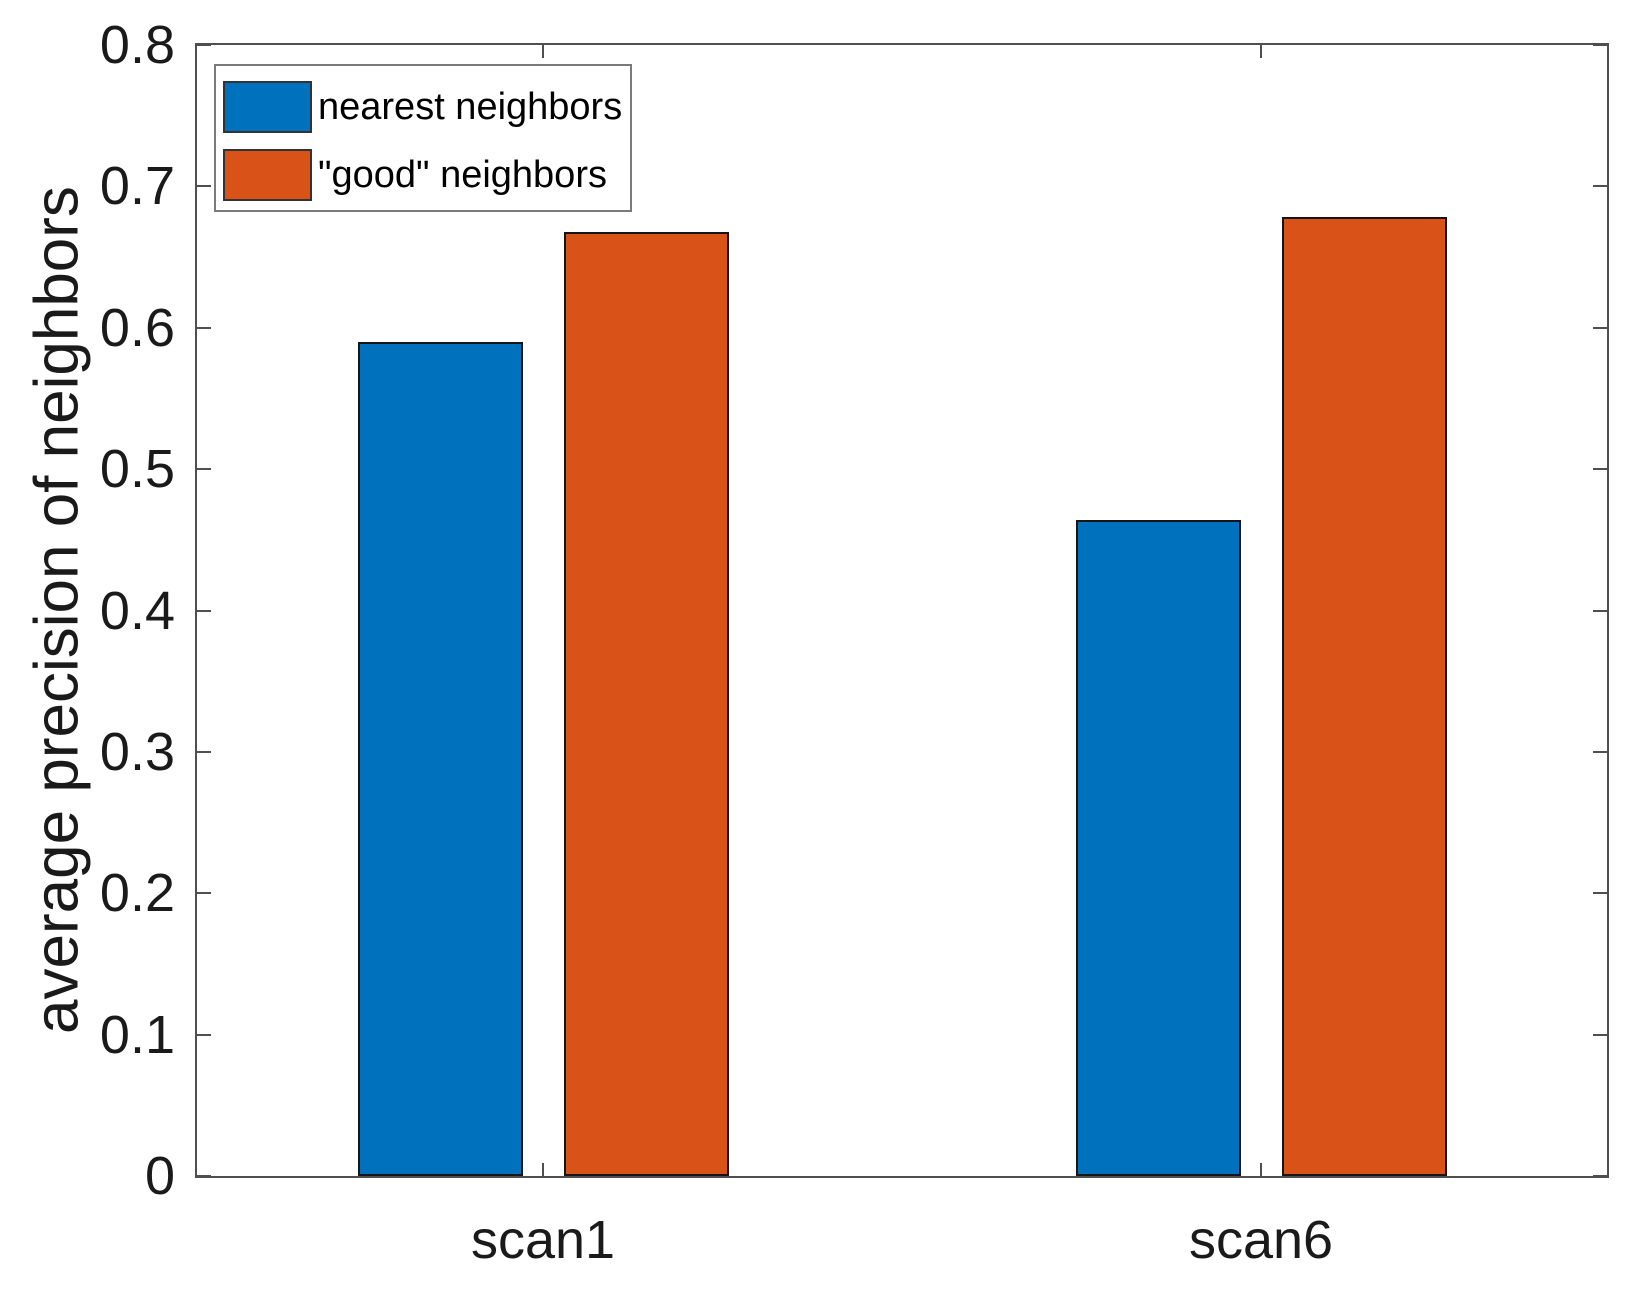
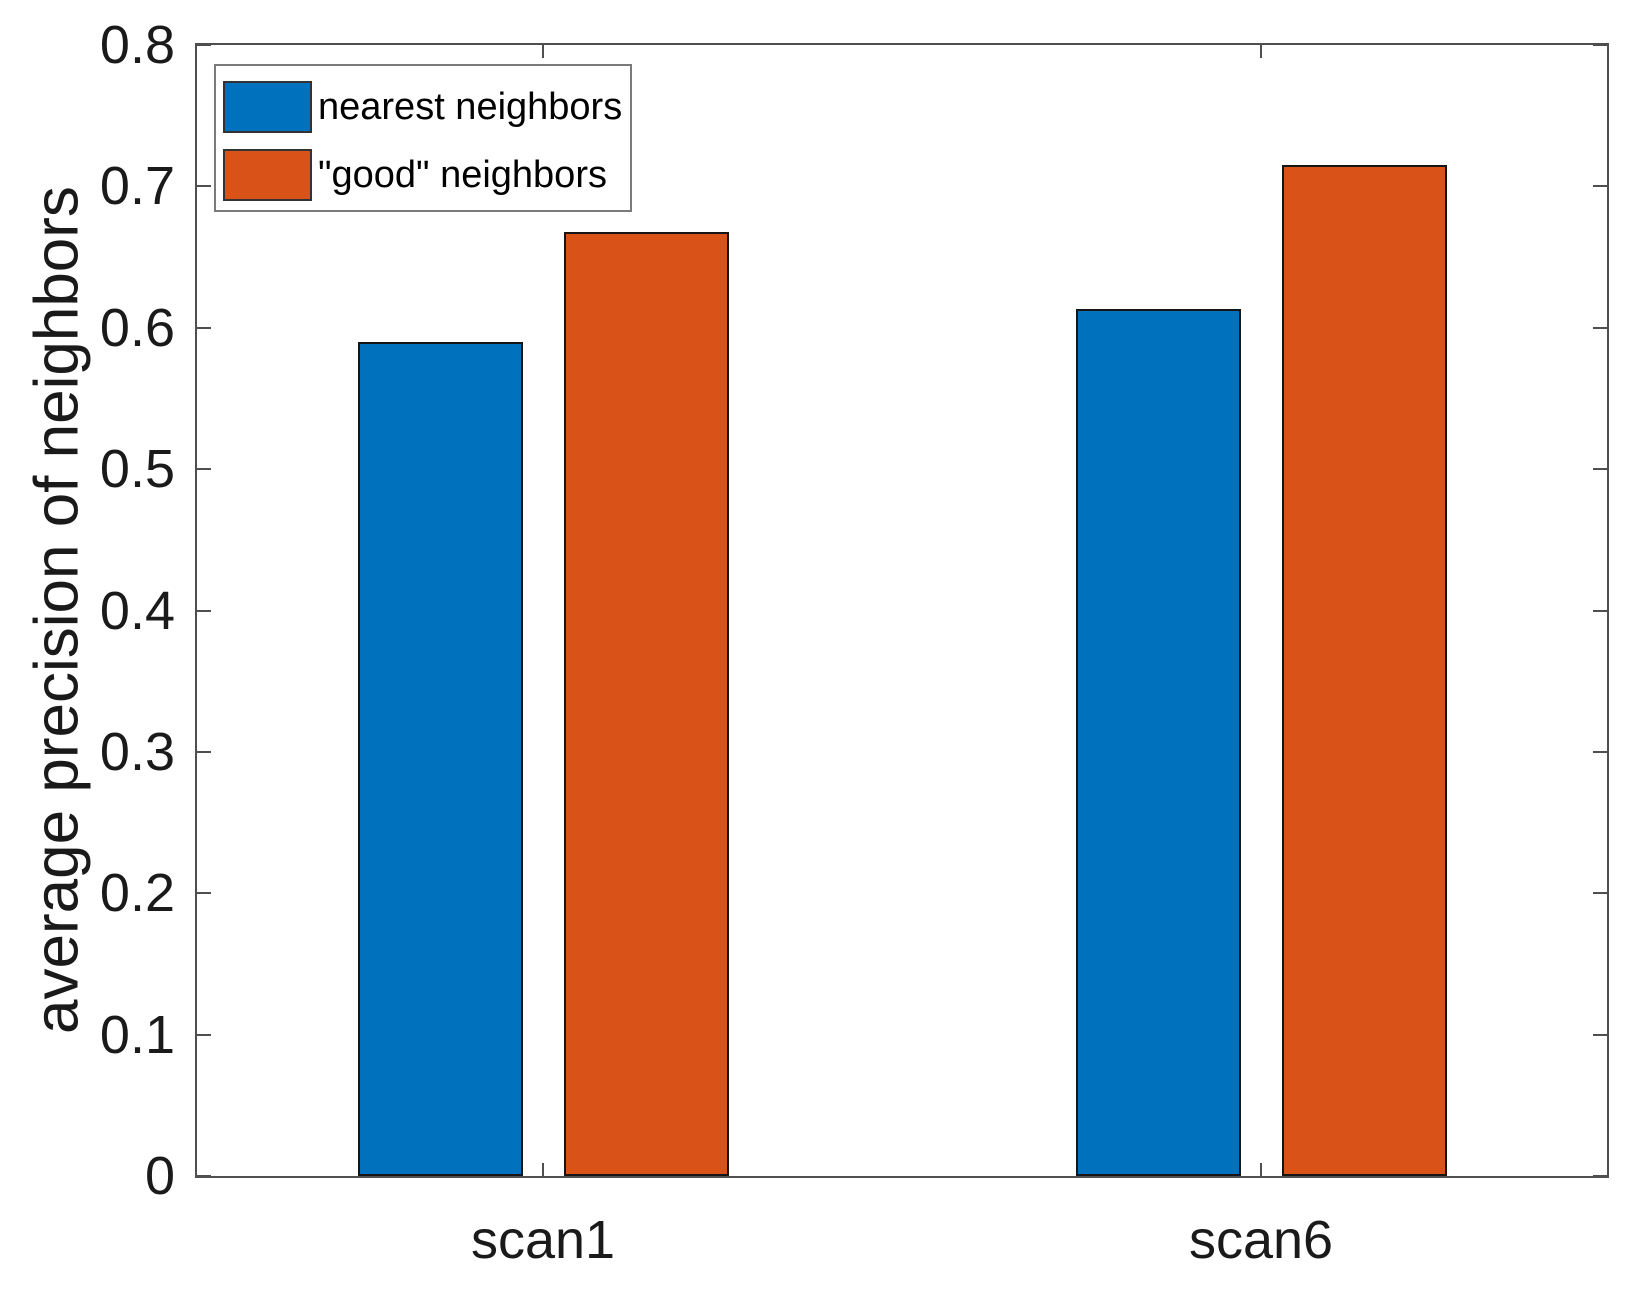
nearest neighbors/scan6: 0.464 -> 0.613
"good" neighbors/scan6: 0.678 -> 0.715
